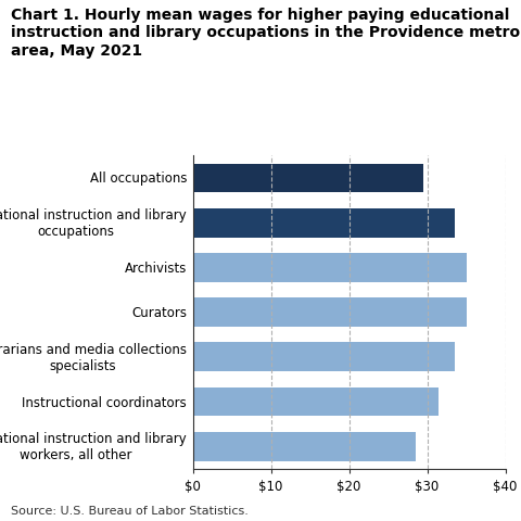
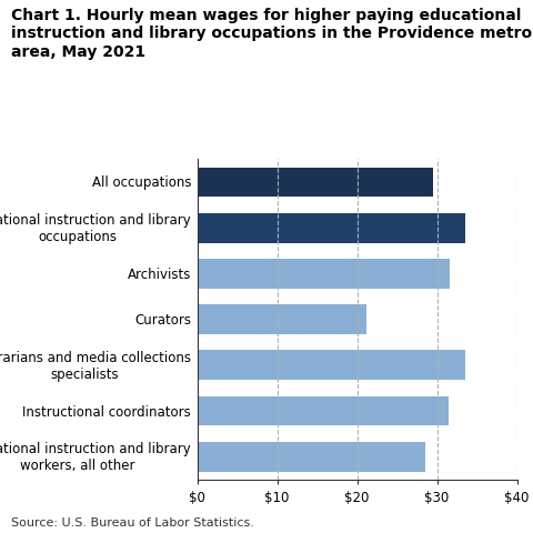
Archivists: $35.0 -> $31.6
Curators: $35.0 -> $21.2
